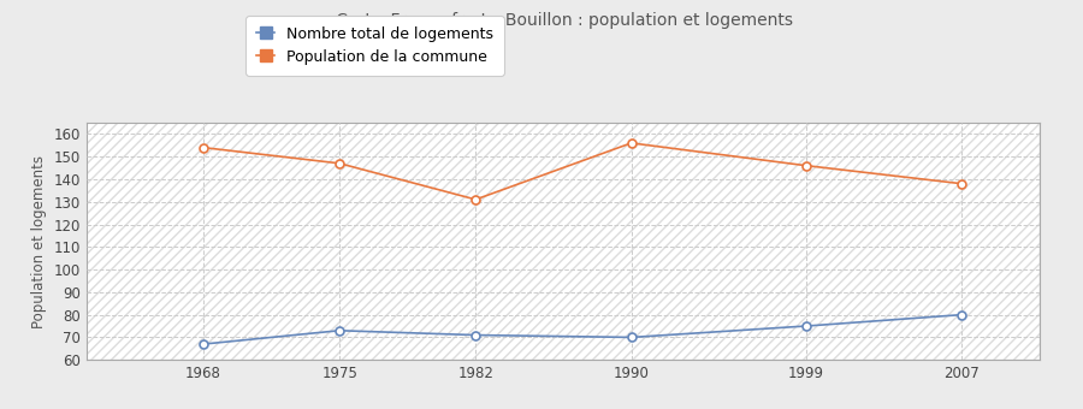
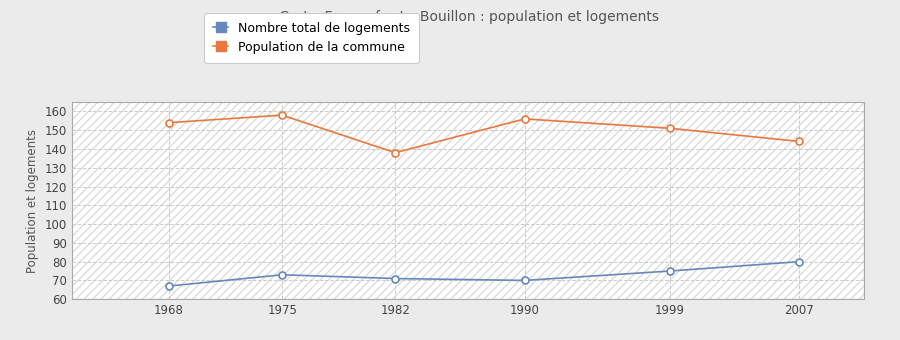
Population de la commune/1975: 147 -> 158
Population de la commune/1982: 131 -> 138
Population de la commune/1999: 146 -> 151
Population de la commune/2007: 138 -> 144
